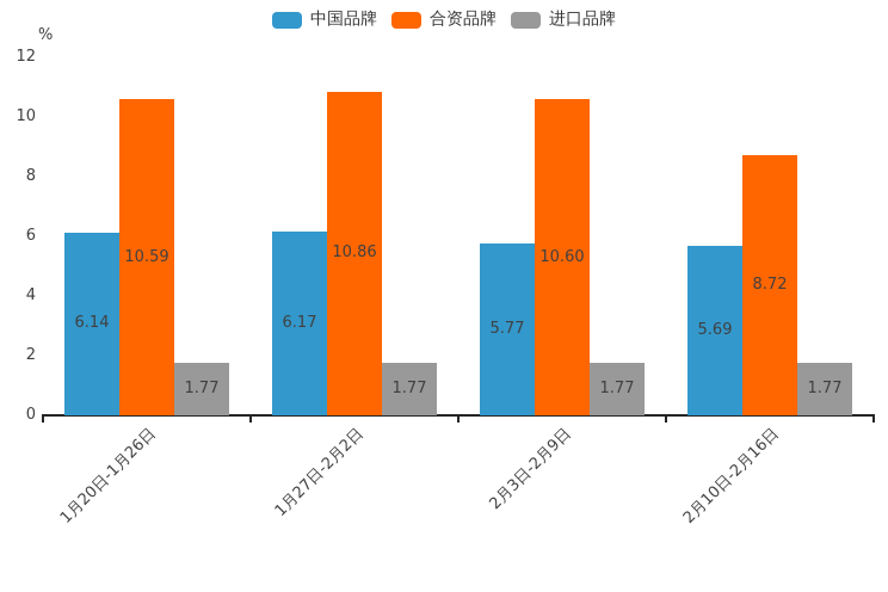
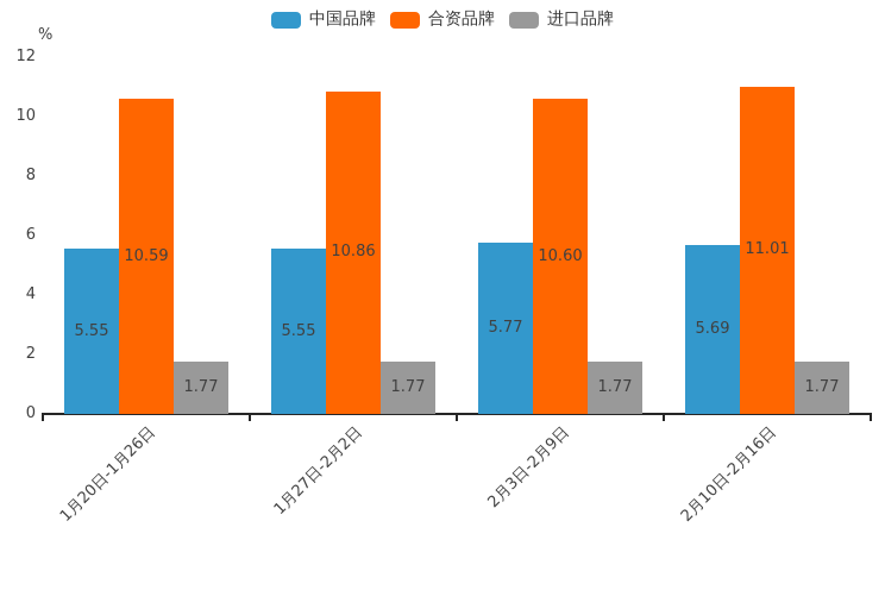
中国品牌/1月20日-1月26日: 6.14 -> 5.55
中国品牌/1月27日-2月2日: 6.17 -> 5.55
合资品牌/2月10日-2月16日: 8.72 -> 11.01
